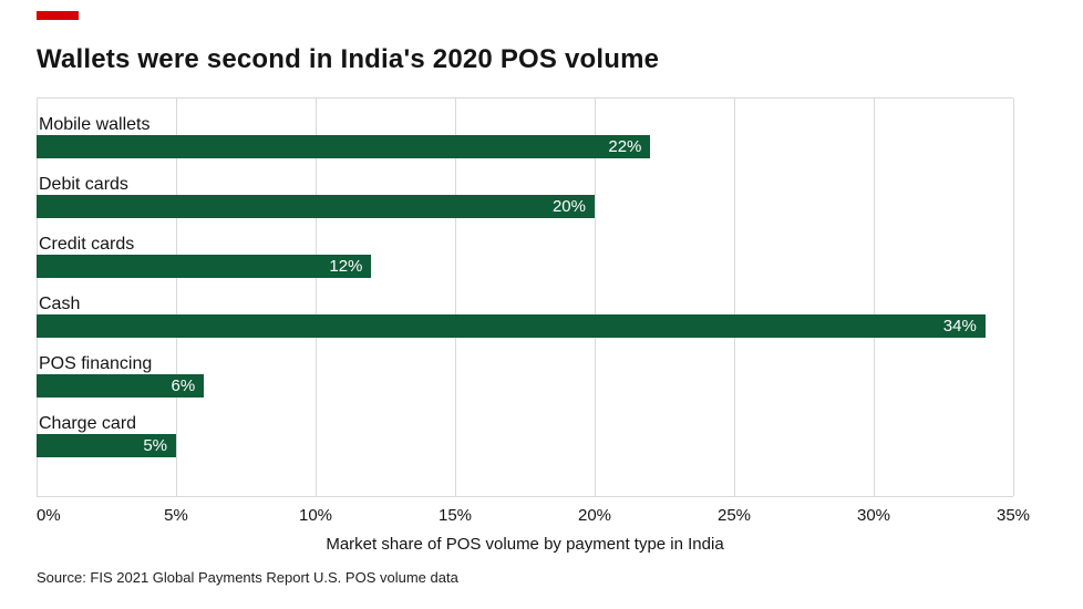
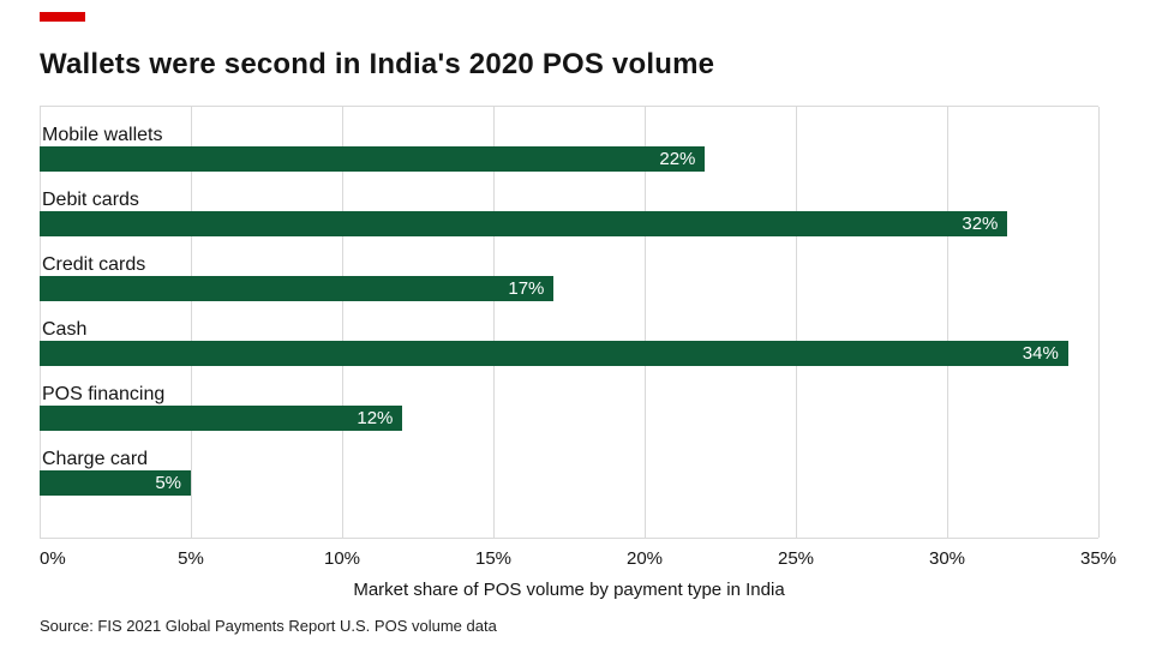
Debit cards: 20% -> 32%
Credit cards: 12% -> 17%
POS financing: 6% -> 12%
